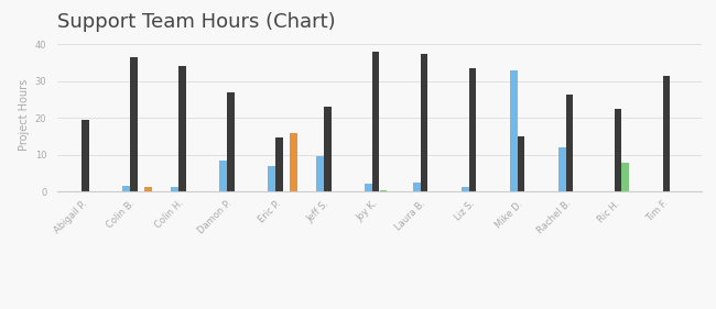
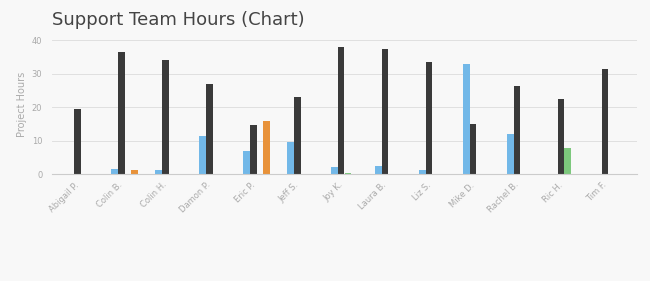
Project Hours/Damon P.: 8.5 -> 11.5
